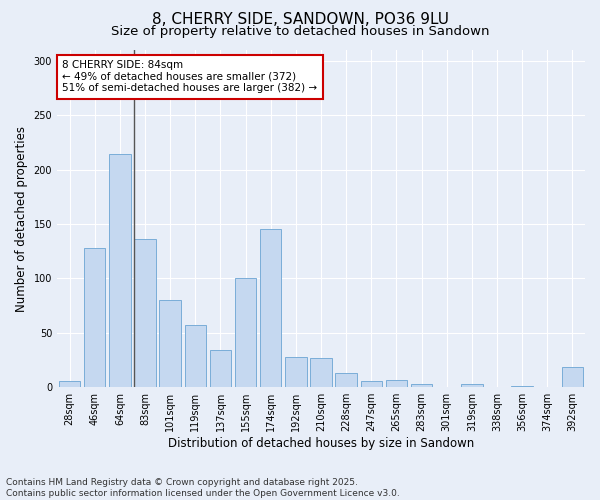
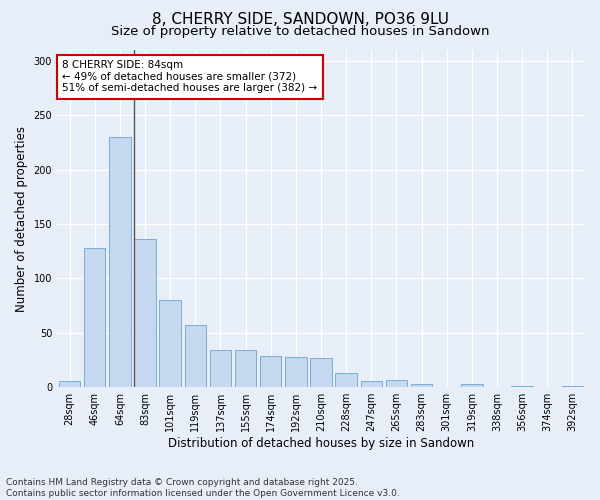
64sqm: 214 -> 230
155sqm: 100 -> 34
174sqm: 145 -> 29
392sqm: 19 -> 1
